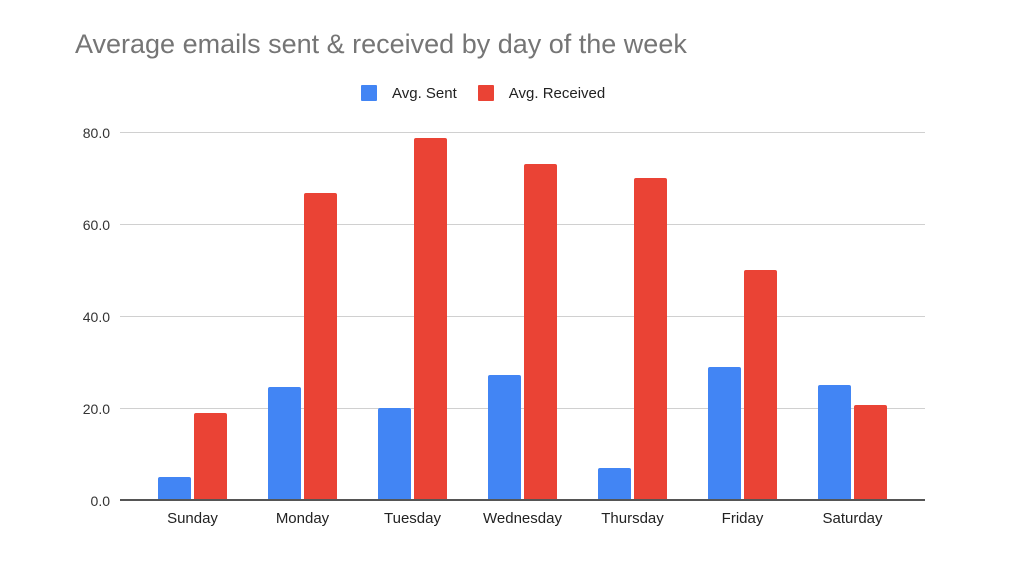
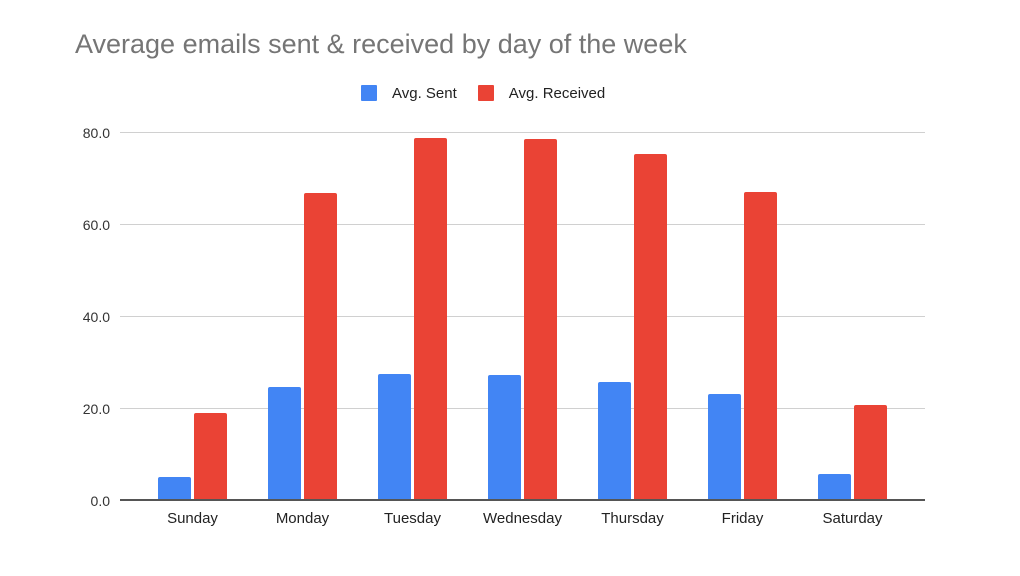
Avg. Sent/Tuesday: 20 -> 28
Avg. Received/Wednesday: 73 -> 78
Avg. Sent/Thursday: 7 -> 26
Avg. Received/Thursday: 70 -> 75
Avg. Sent/Friday: 29 -> 23
Avg. Received/Friday: 50 -> 67
Avg. Sent/Saturday: 25 -> 6
